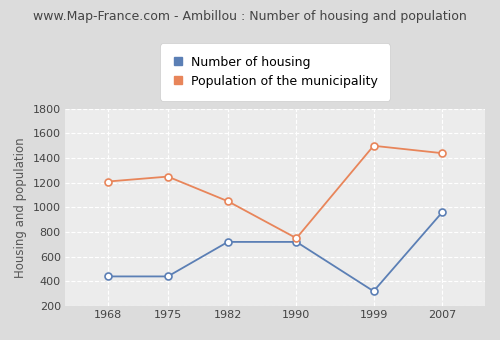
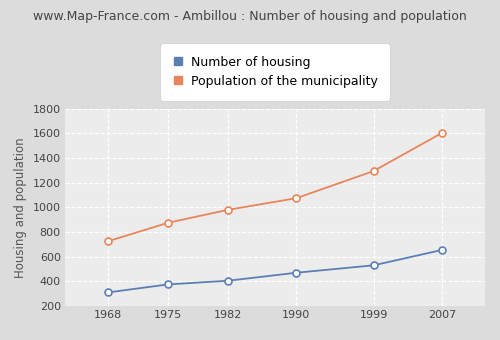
Number of housing/1968: 440 -> 310
Population of the municipality/1968: 1210 -> 720
Number of housing/1975: 440 -> 380
Population of the municipality/1975: 1250 -> 880
Number of housing/1982: 720 -> 400
Population of the municipality/1982: 1050 -> 980
Number of housing/1990: 720 -> 470
Population of the municipality/1990: 750 -> 1080
Number of housing/1999: 320 -> 530
Population of the municipality/1999: 1500 -> 1300
Number of housing/2007: 960 -> 660
Population of the municipality/2007: 1440 -> 1600
